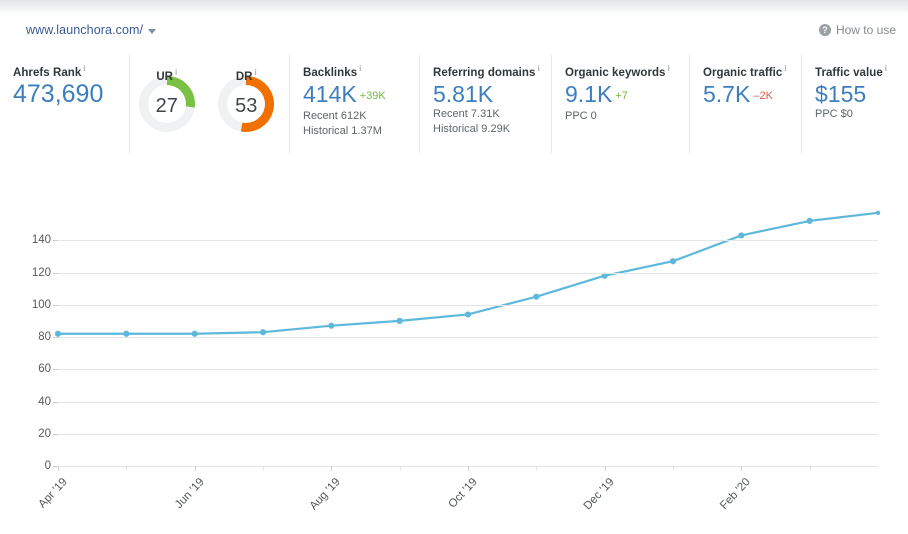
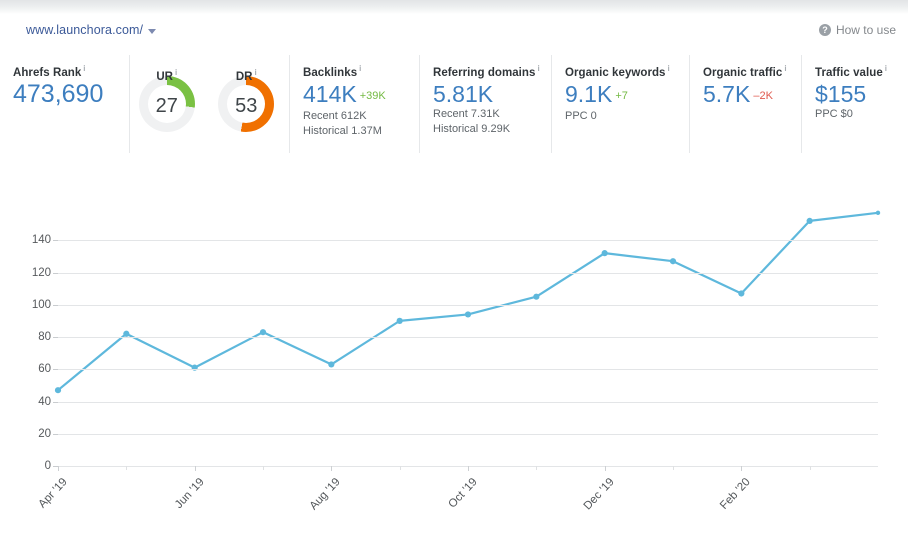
Apr '19: 82 -> 47
Jun '19: 82 -> 61
Aug '19: 87 -> 63
Dec '19: 118 -> 132
Feb '20: 143 -> 107
